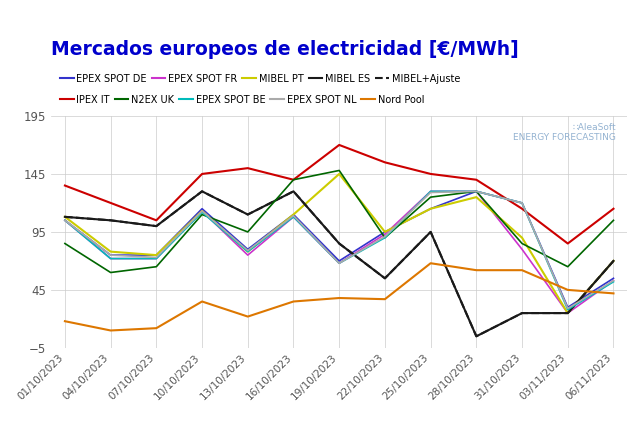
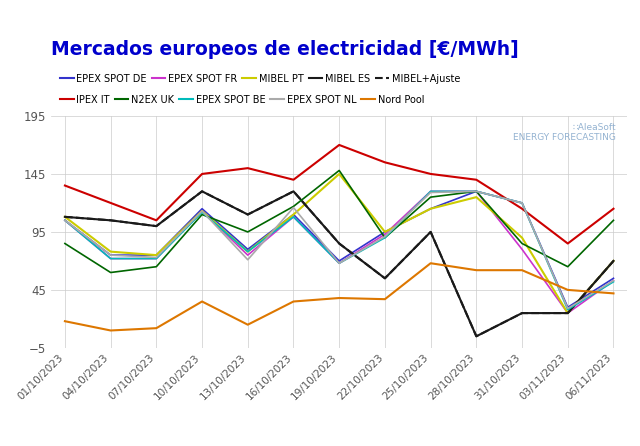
EPEX SPOT NL/13/10/2023: 79 -> 71
Nord Pool/13/10/2023: 22 -> 15
N2EX UK/16/10/2023: 140 -> 117
EPEX SPOT NL/16/10/2023: 109 -> 116
